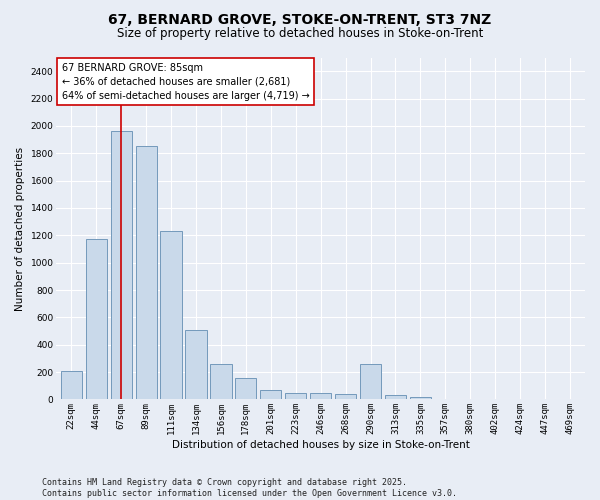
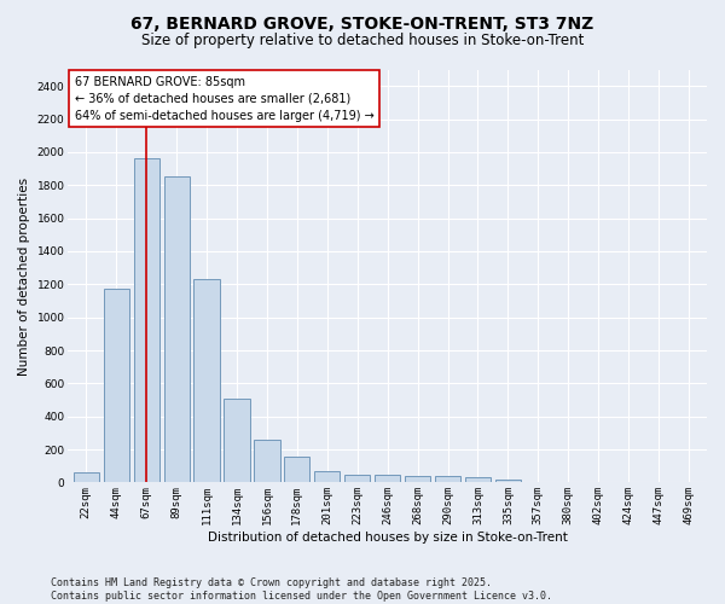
22sqm: 210 -> 60
290sqm: 260 -> 40
